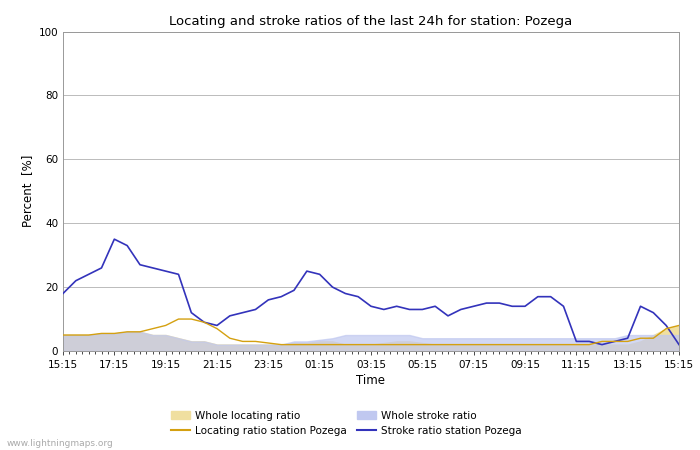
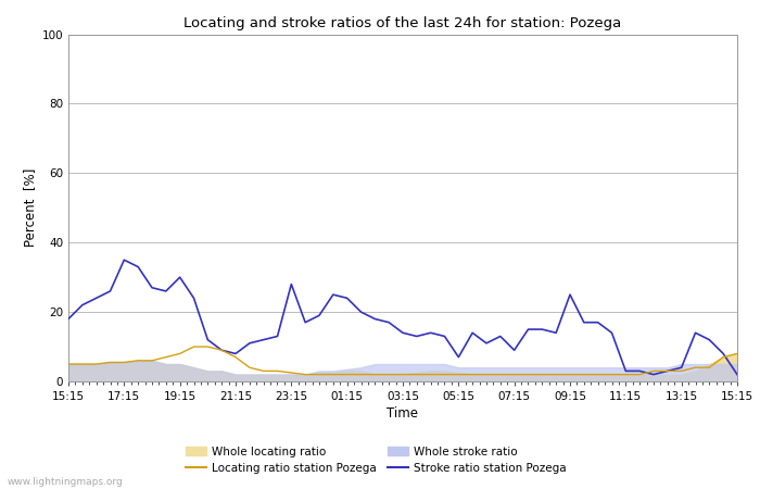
Stroke ratio station Pozega/19:15: 25 -> 30
Stroke ratio station Pozega/23:15: 16 -> 28
Stroke ratio station Pozega/05:15: 13 -> 7
Stroke ratio station Pozega/07:15: 14 -> 9
Stroke ratio station Pozega/09:15: 14 -> 25
